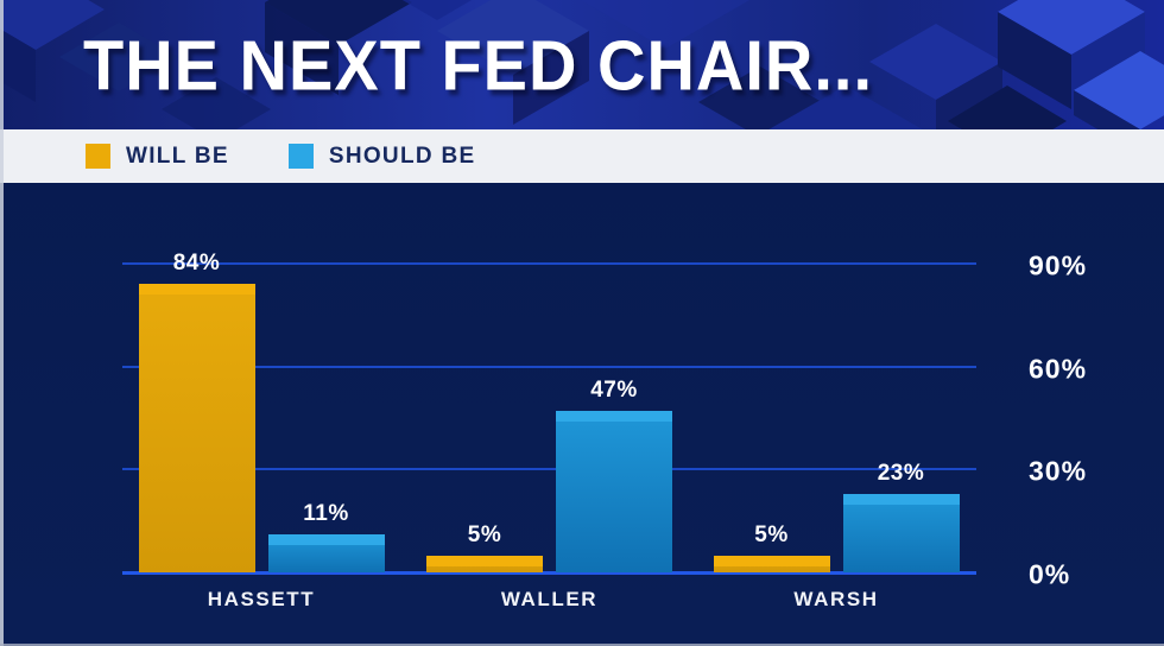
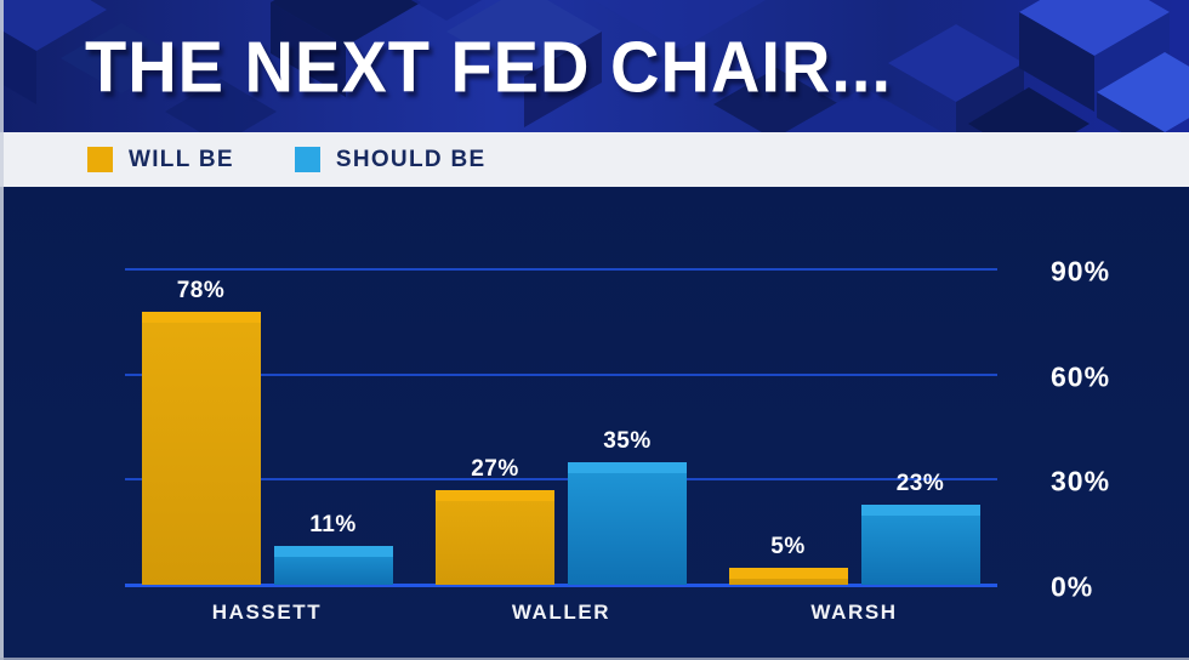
WILL BE/HASSETT: 84% -> 78%
WILL BE/WALLER: 5% -> 27%
SHOULD BE/WALLER: 47% -> 35%
